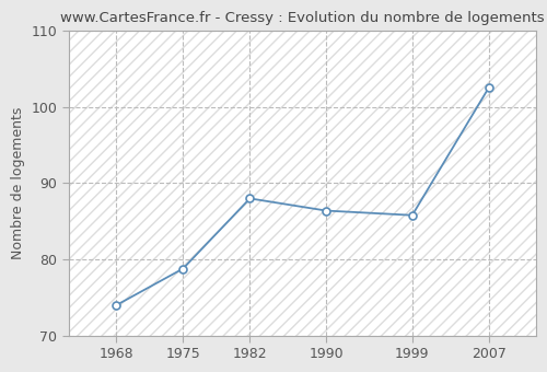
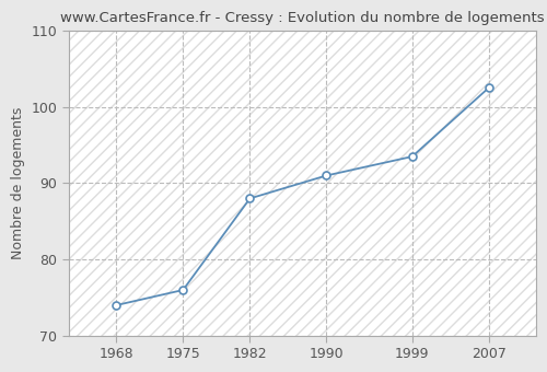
1975: 78.8 -> 76.0
1990: 86.4 -> 91.0
1999: 85.8 -> 93.5
